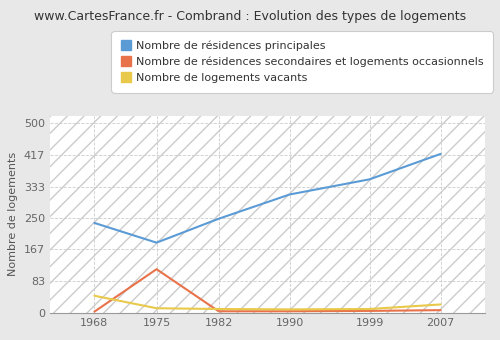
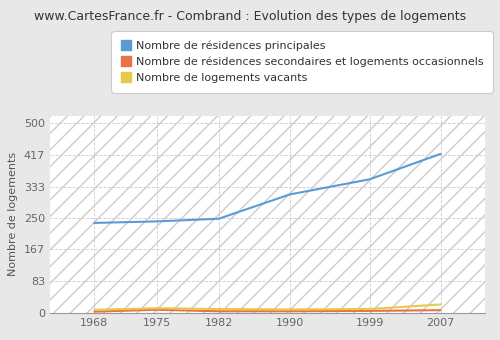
Nombre de logements vacants/1968: 45 -> 8
Nombre de résidences principales/1975: 185 -> 241
Nombre de résidences secondaires et logements occasionnels/1975: 115 -> 8
